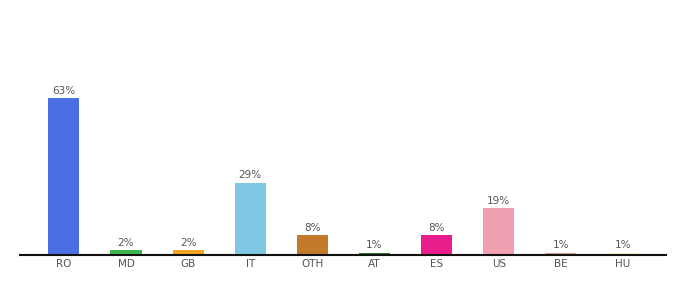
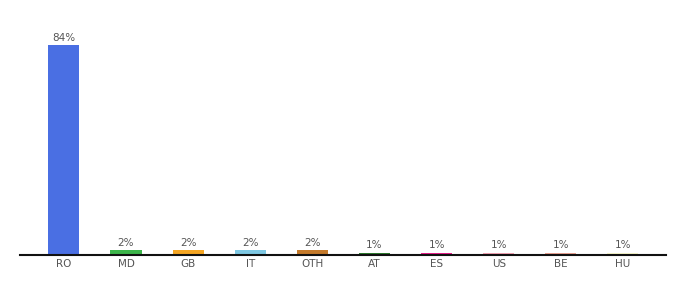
RO: 63% -> 84%
IT: 29% -> 2%
OTH: 8% -> 2%
ES: 8% -> 1%
US: 19% -> 1%
